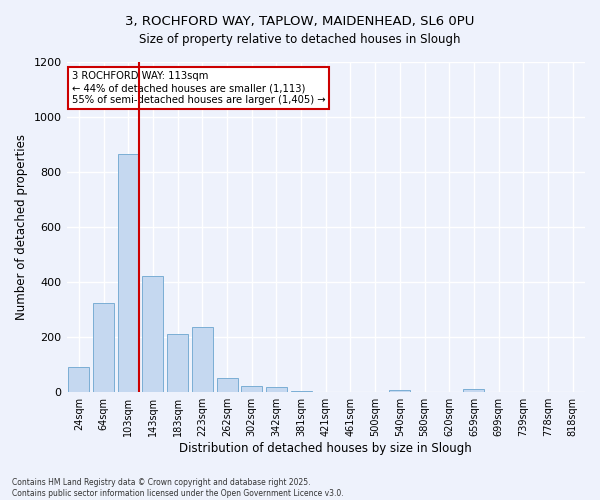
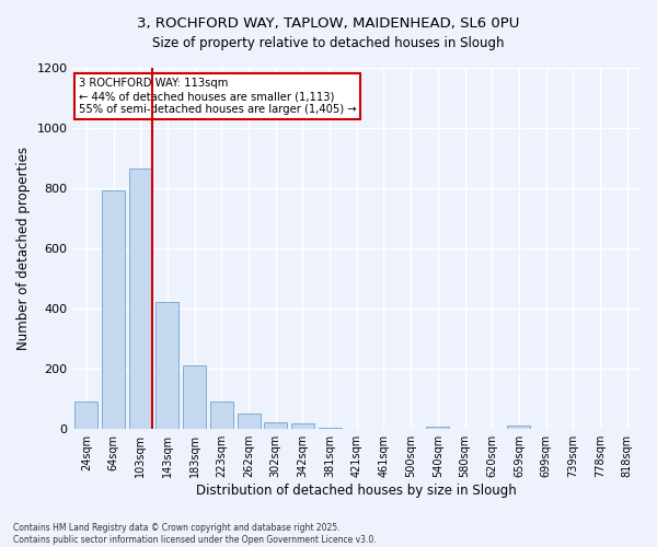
64sqm: 325 -> 790
223sqm: 235 -> 90
